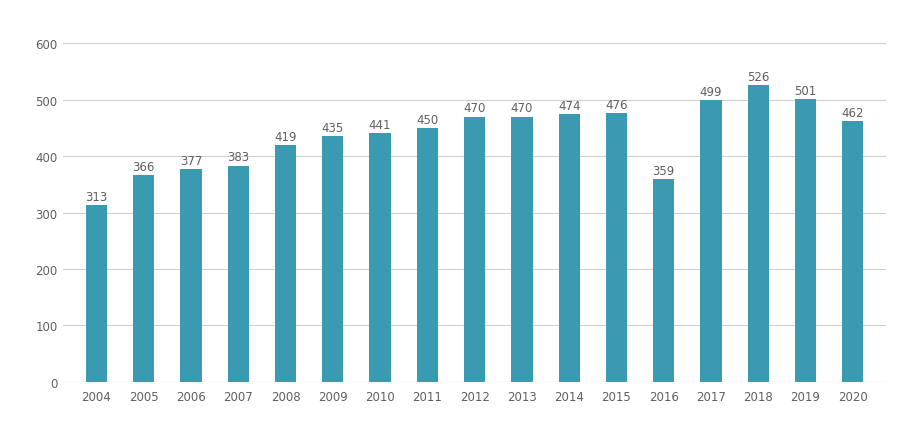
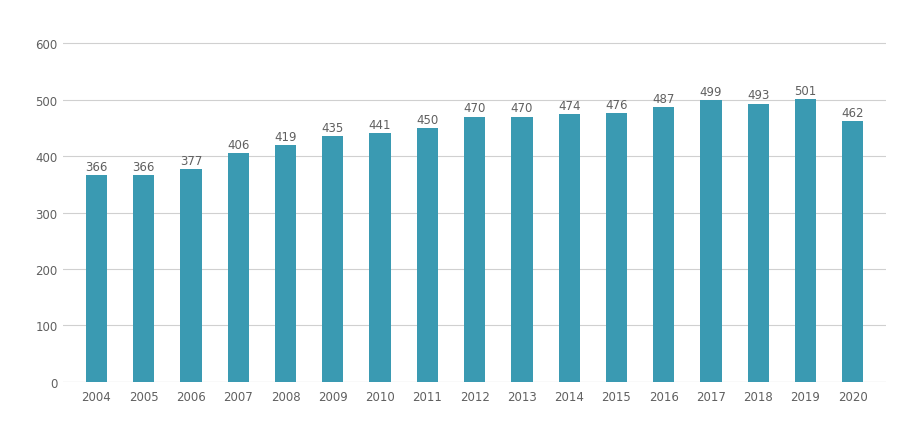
2004: 313 -> 366
2007: 383 -> 406
2016: 359 -> 487
2018: 526 -> 493
